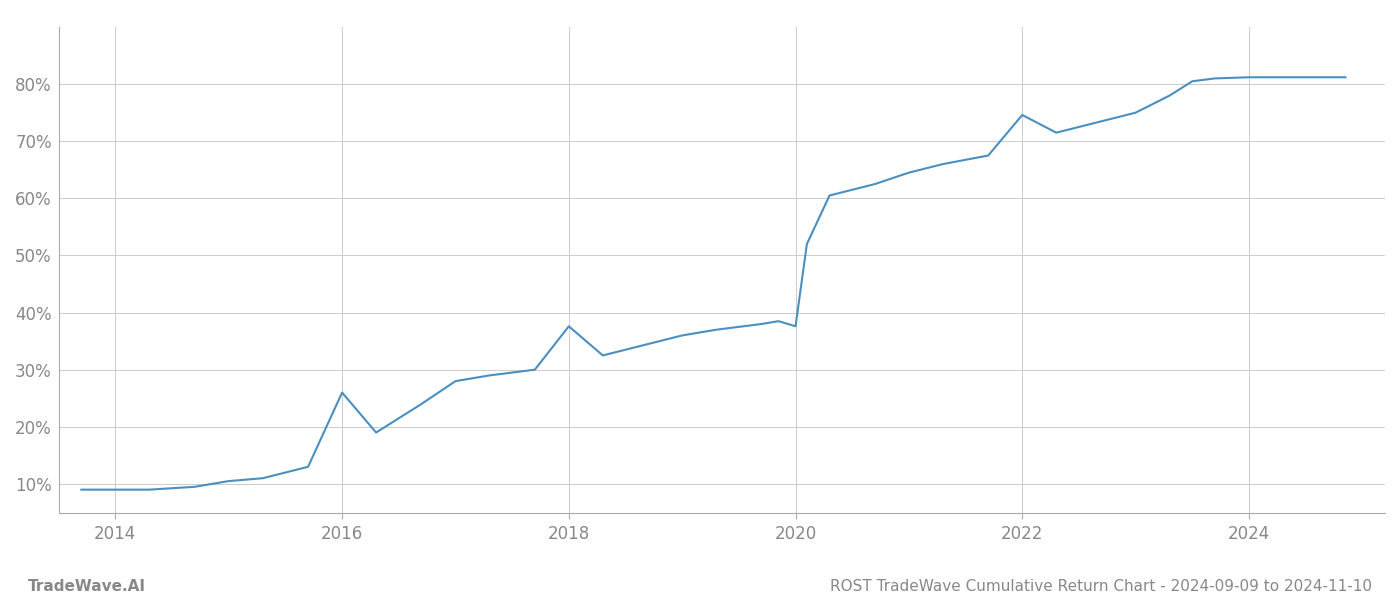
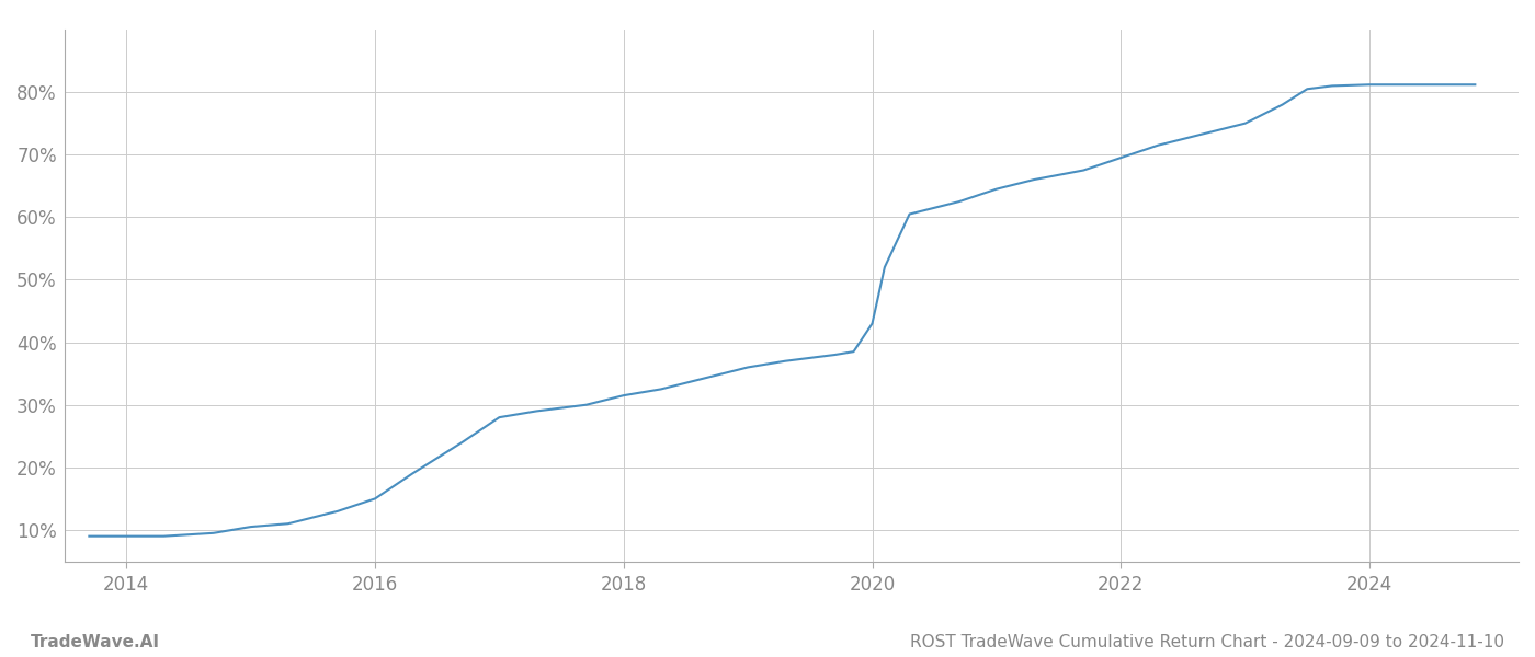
2016: 26.0% -> 15.0%
2018: 37.6% -> 31.5%
2020: 37.6% -> 43.0%
2022: 74.6% -> 69.5%
